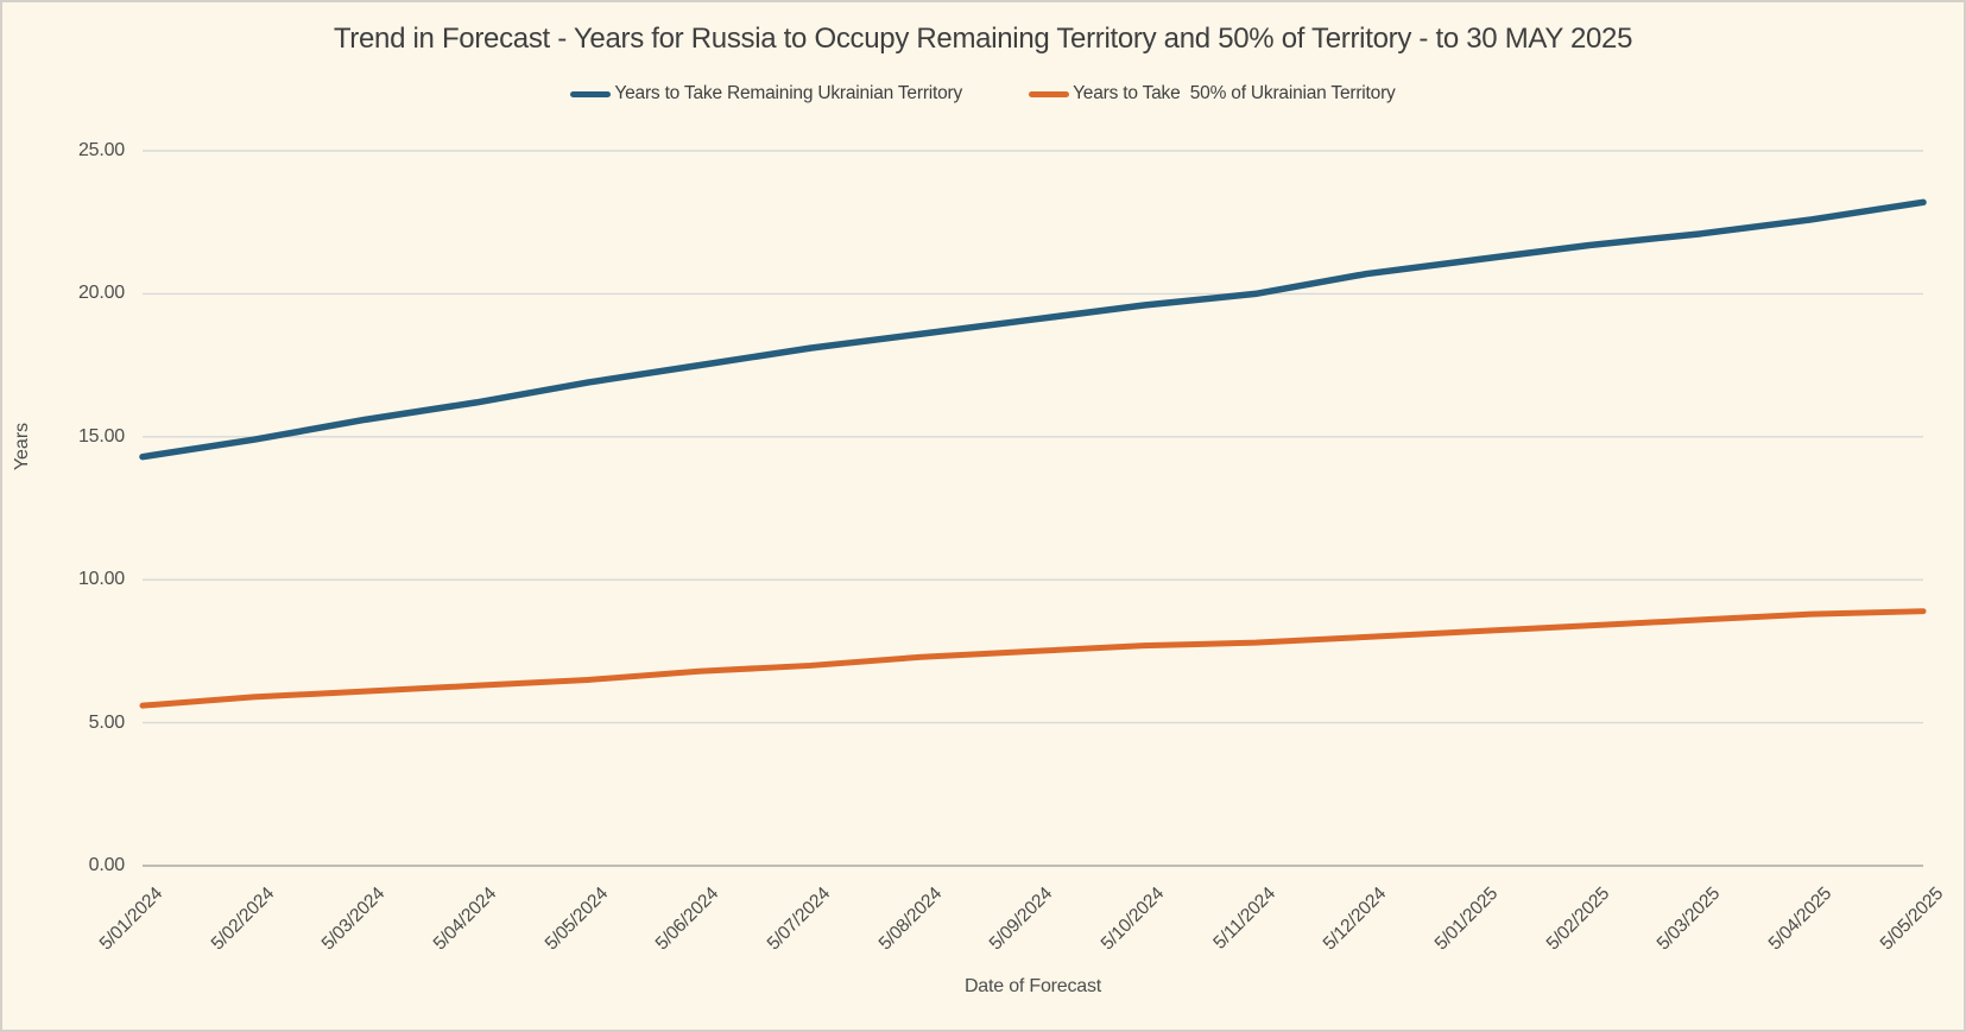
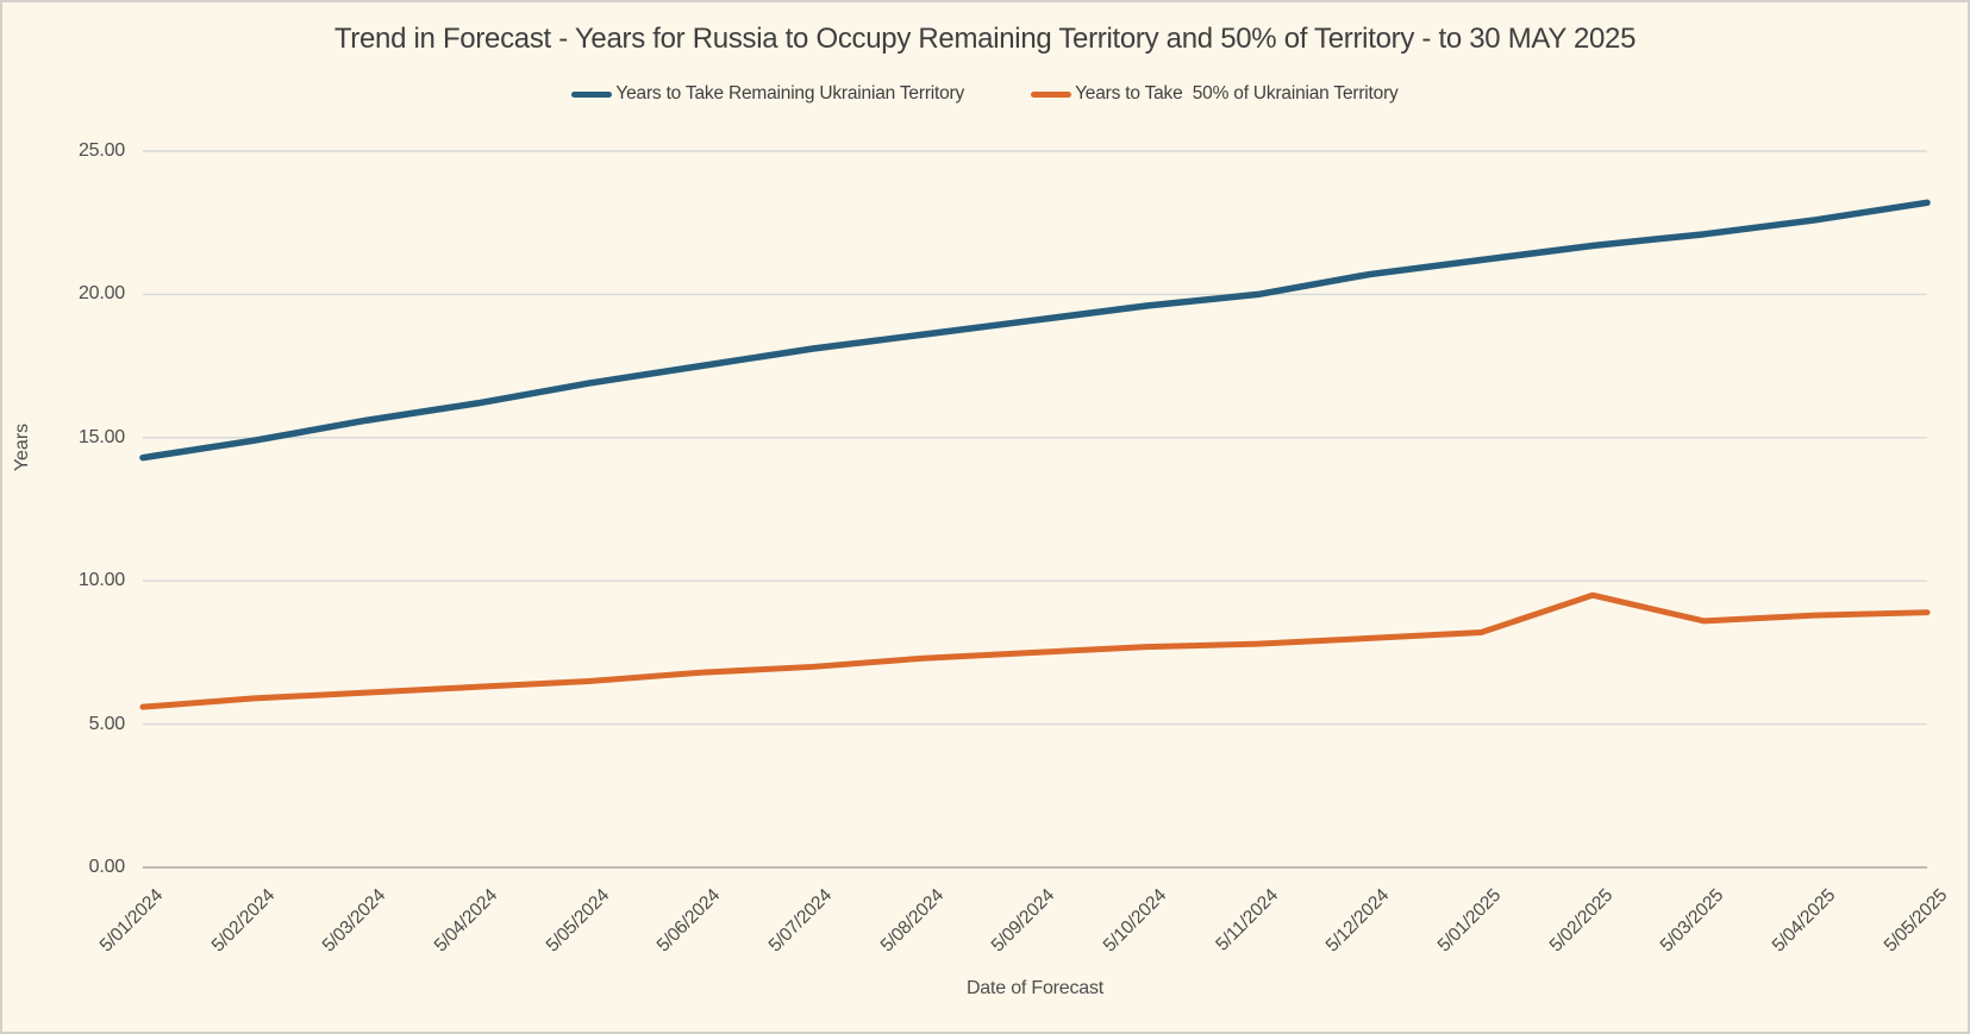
Years to Take 50% of Ukrainian Territory/5/02/2025: 8.4 -> 9.5
